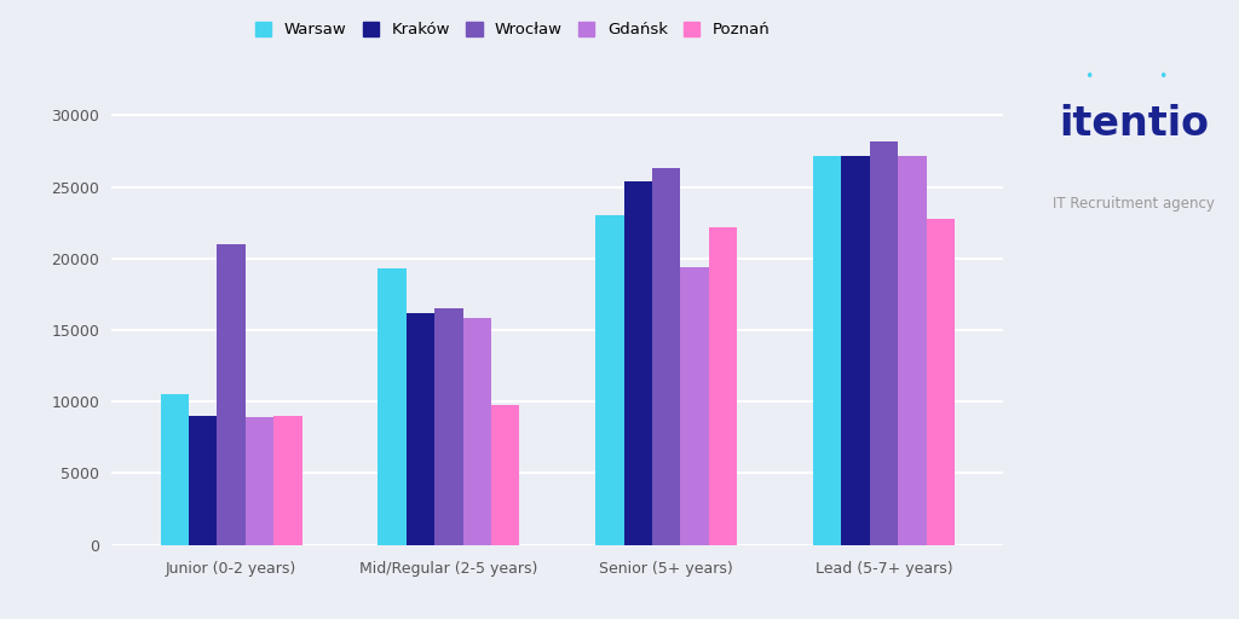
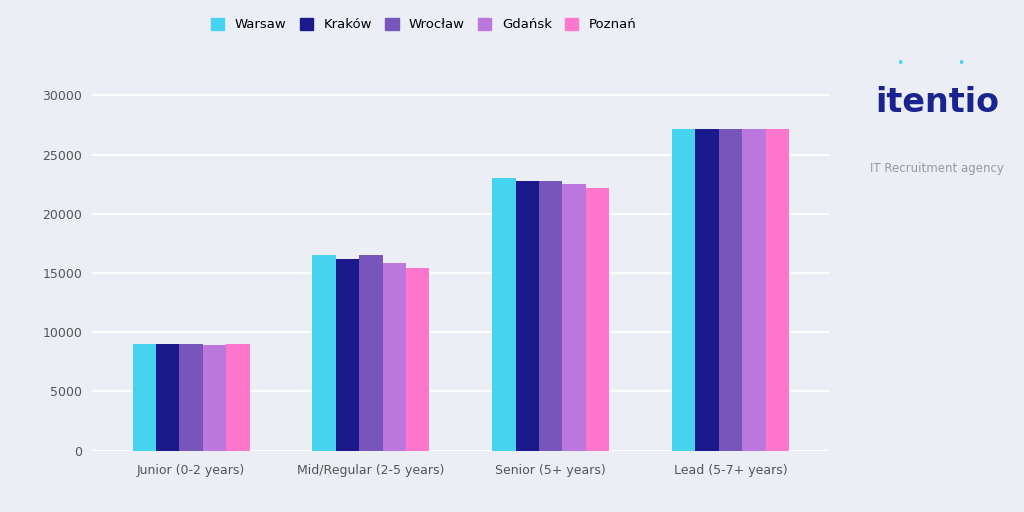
Warsaw/Junior (0-2 years): 10500 -> 9000
Wrocław/Junior (0-2 years): 21000 -> 9000
Warsaw/Mid/Regular (2-5 years): 19300 -> 16500
Poznań/Mid/Regular (2-5 years): 9800 -> 15400
Kraków/Senior (5+ years): 25400 -> 22800
Wrocław/Senior (5+ years): 26300 -> 22800
Gdańsk/Senior (5+ years): 19400 -> 22500
Wrocław/Lead (5-7+ years): 28200 -> 27200
Poznań/Lead (5-7+ years): 22800 -> 27200
